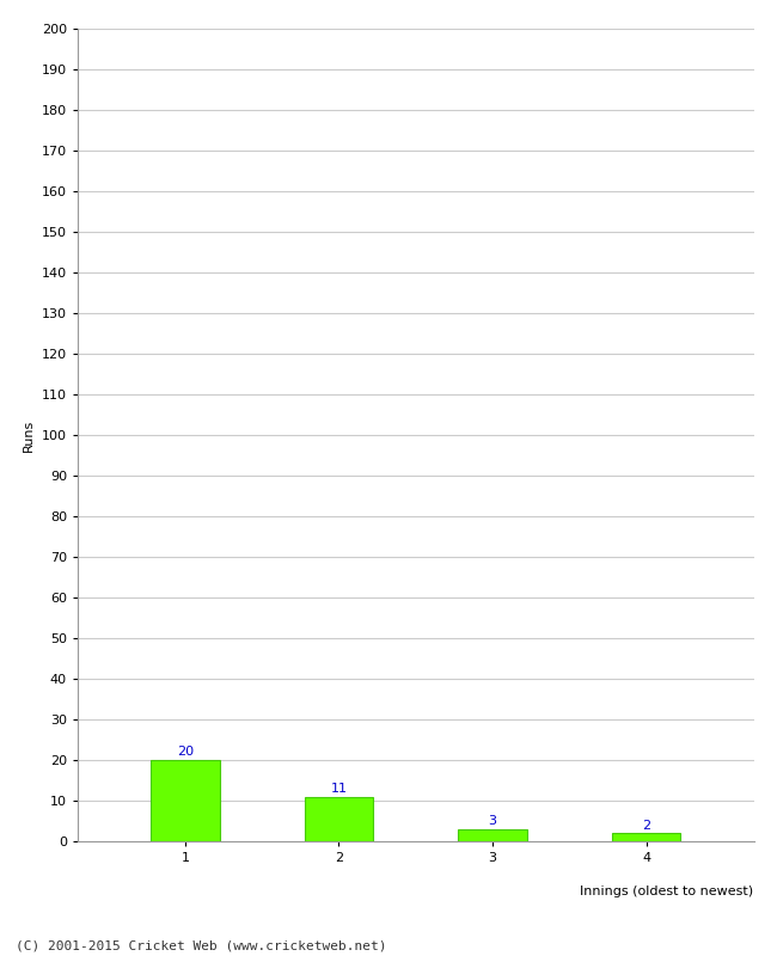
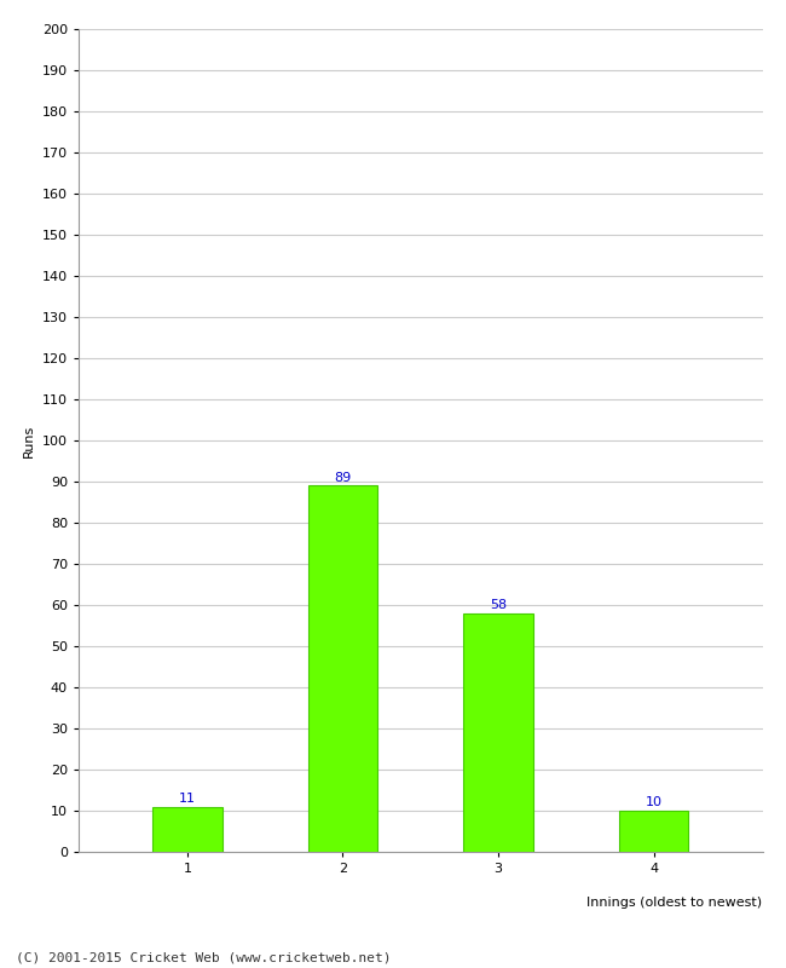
1: 20 -> 11
2: 11 -> 89
3: 3 -> 58
4: 2 -> 10
